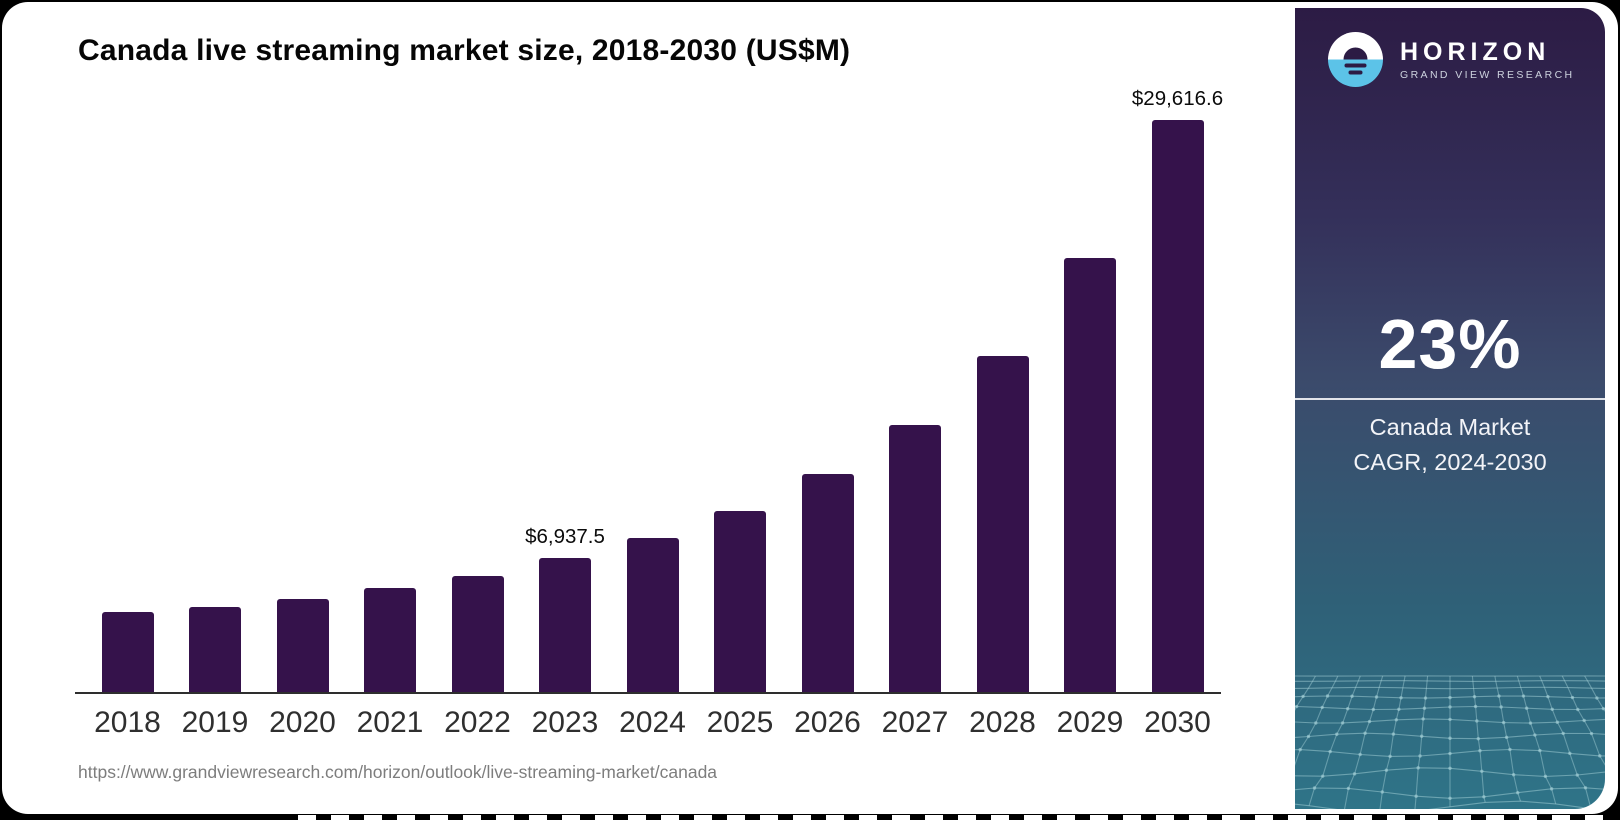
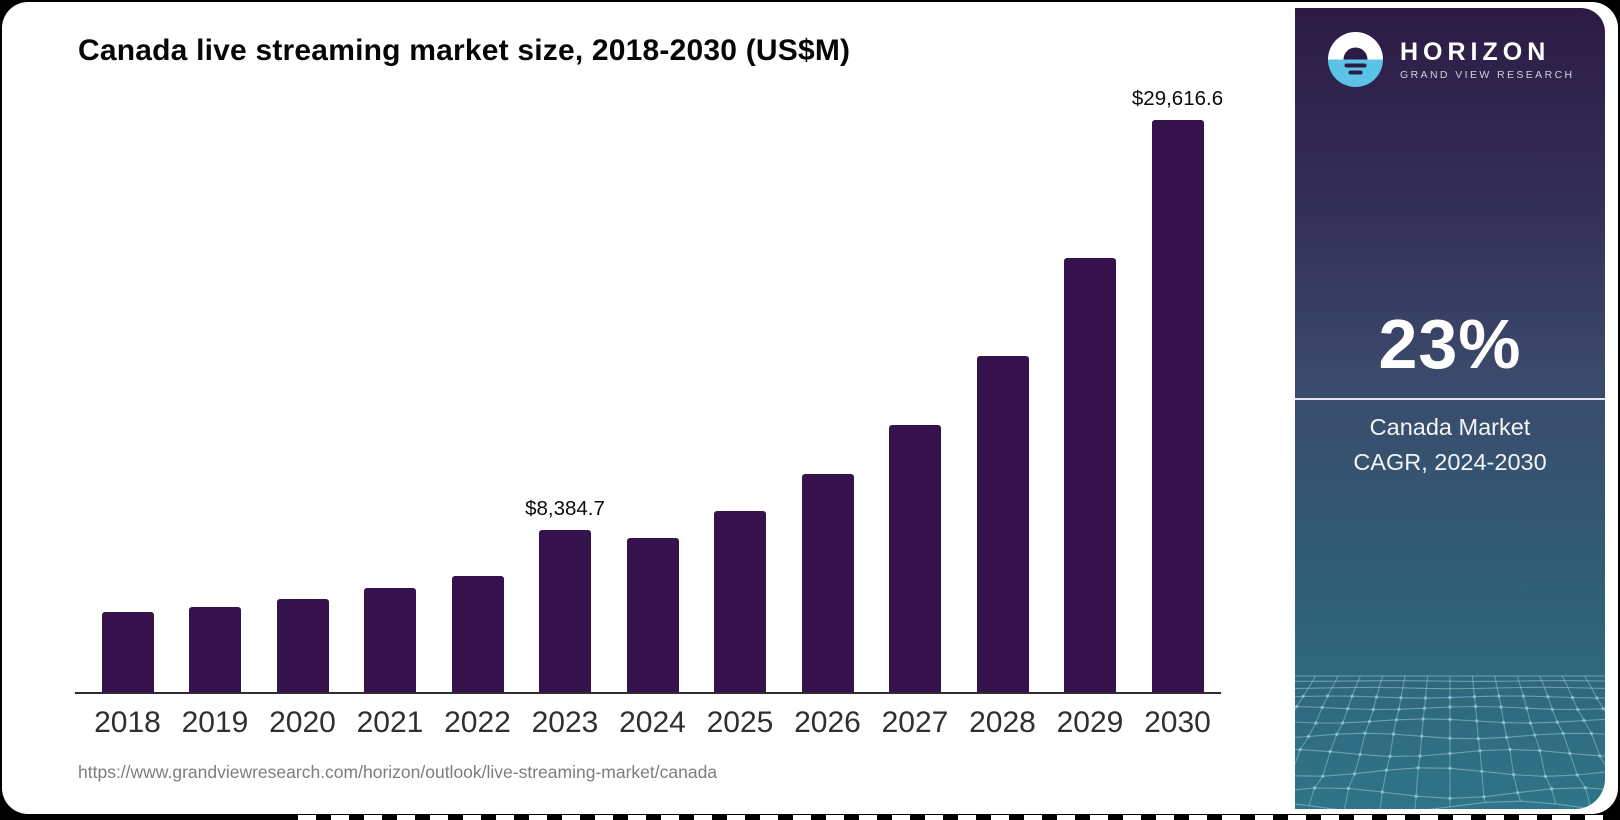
2023: $6,937.5 -> $8,384.7
